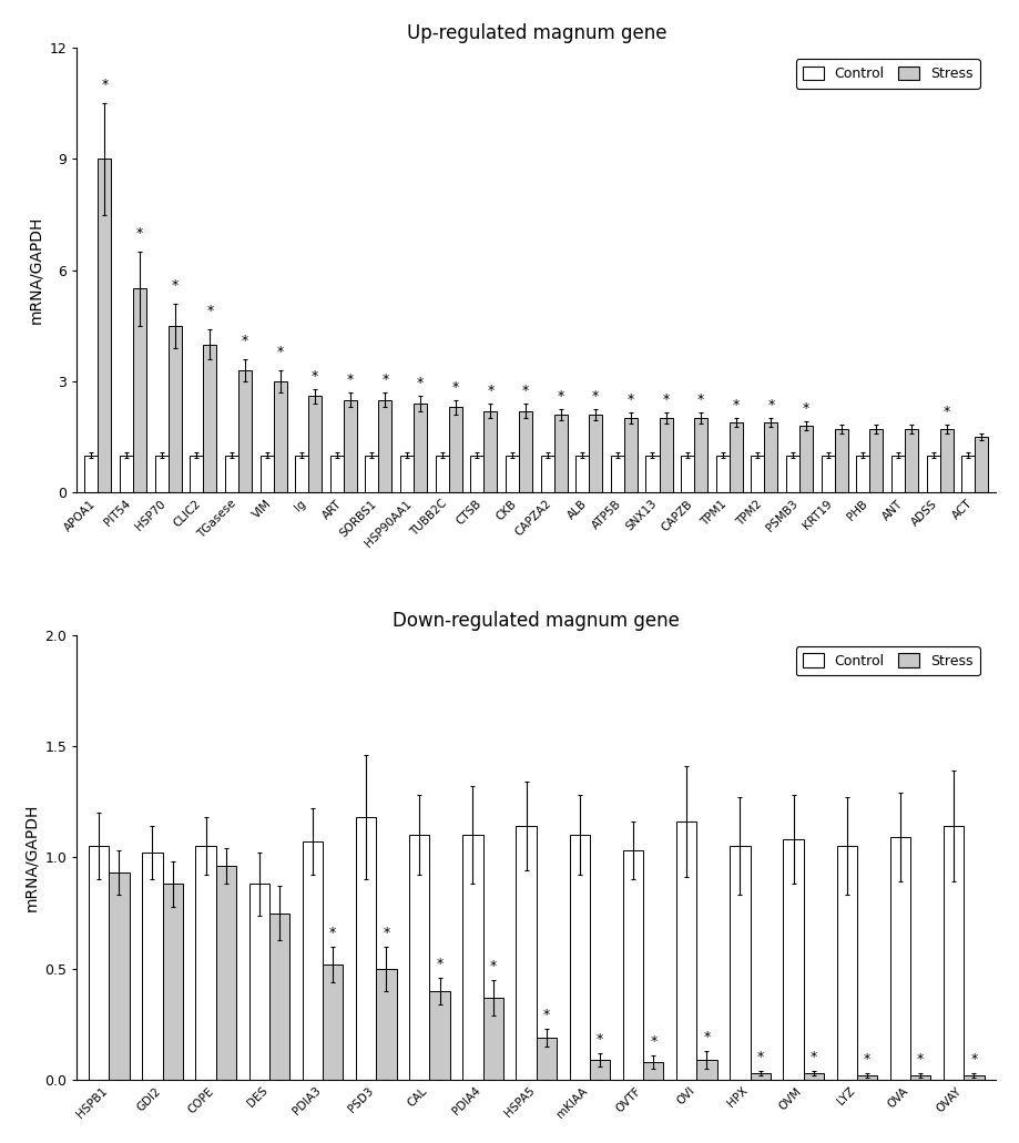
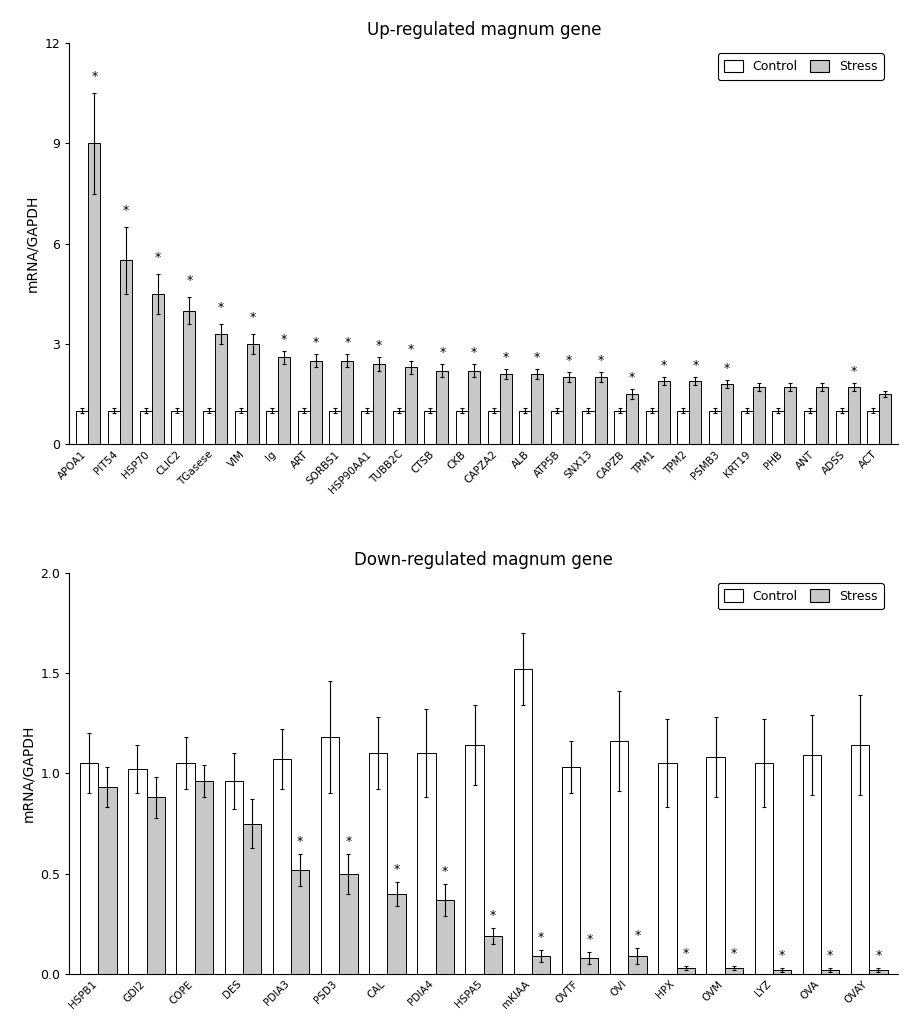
Up-regulated magnum gene/Stress/CAPZB: 2.0 -> 1.5
Down-regulated magnum gene/Control/DES: 0.88 -> 0.96
Down-regulated magnum gene/Control/mKIAA: 1.10 -> 1.52
